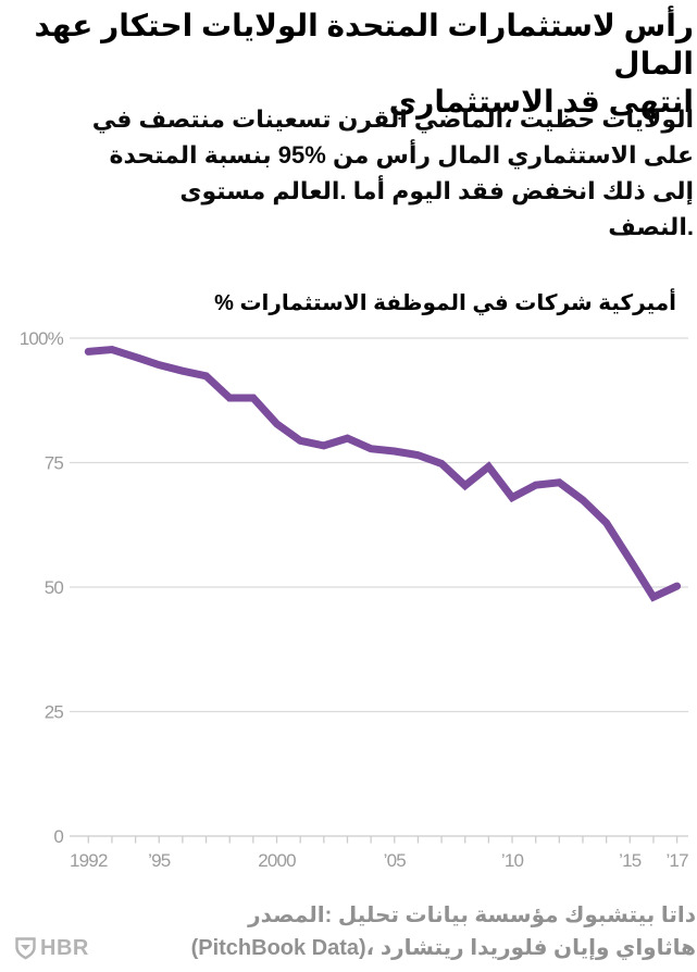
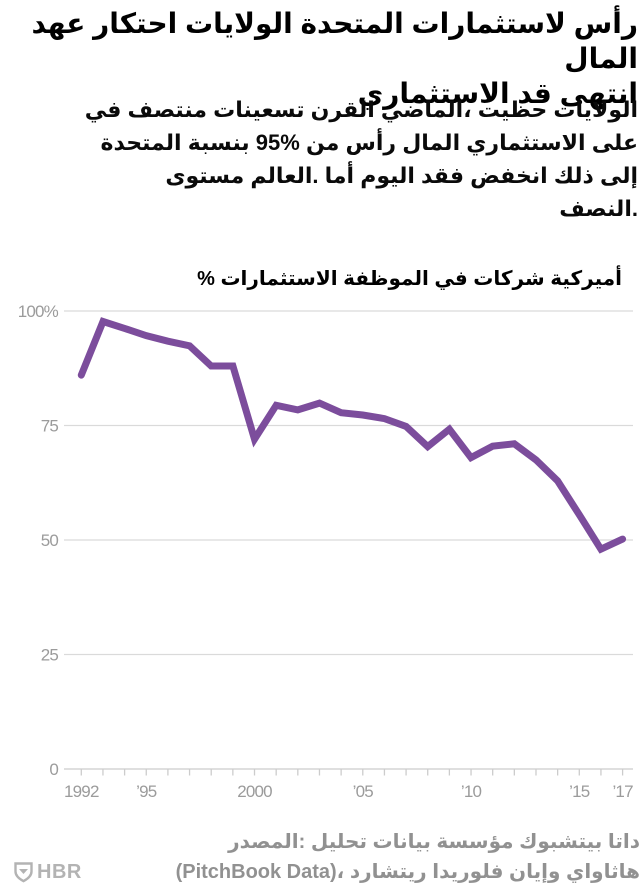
1992: 97% -> 86%
2000: 83% -> 72%
